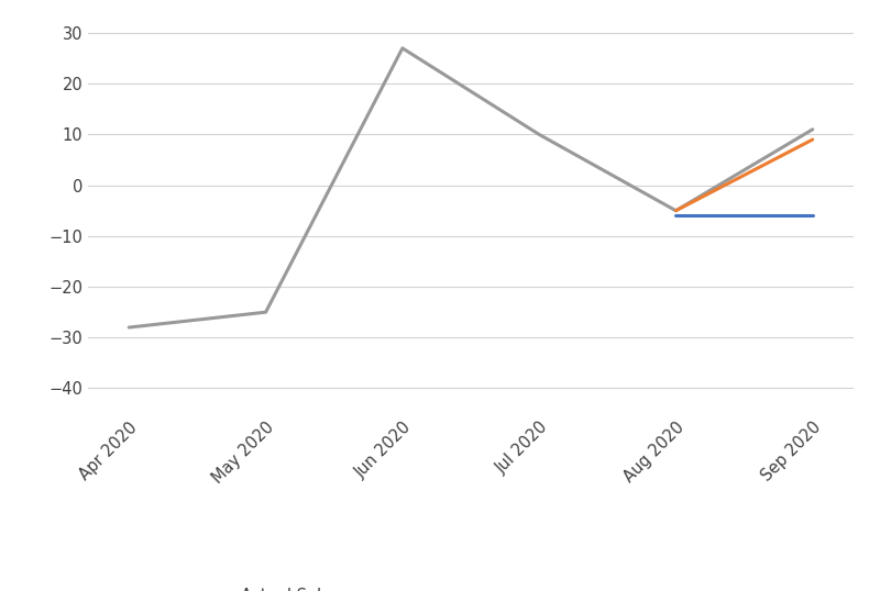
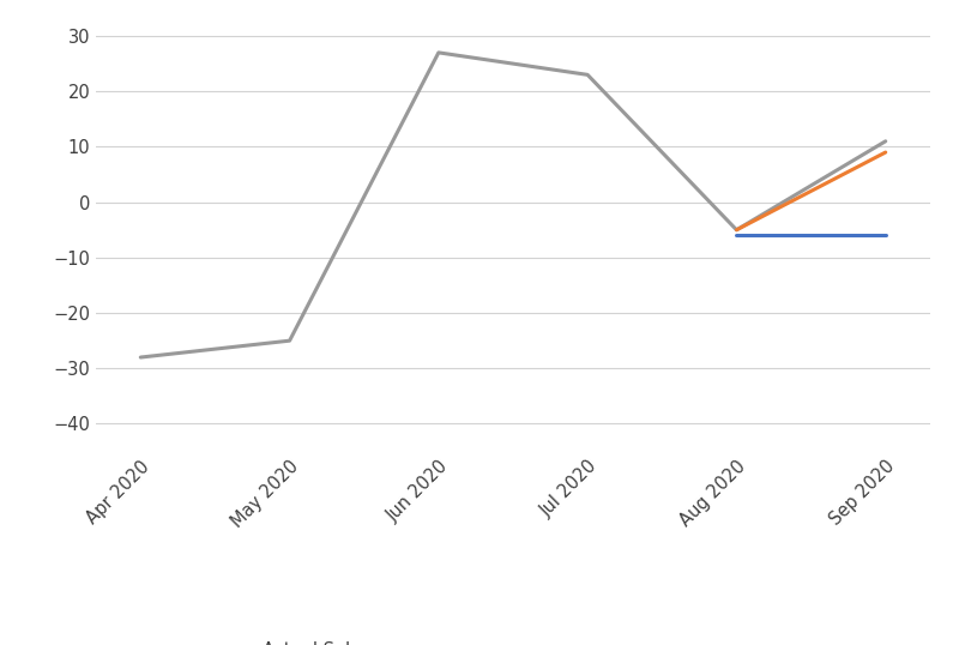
Jul 2020: 10 -> 23
